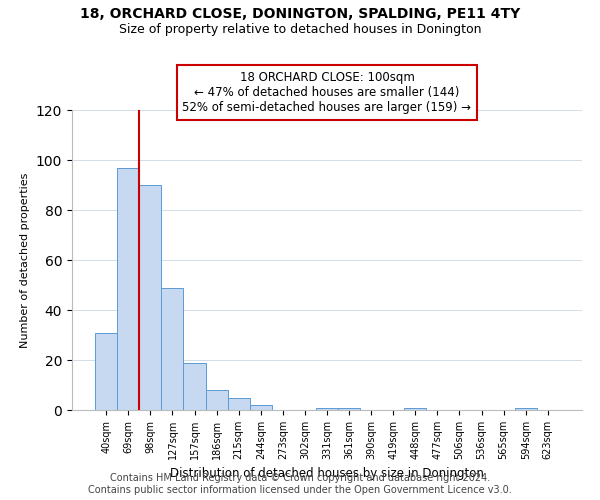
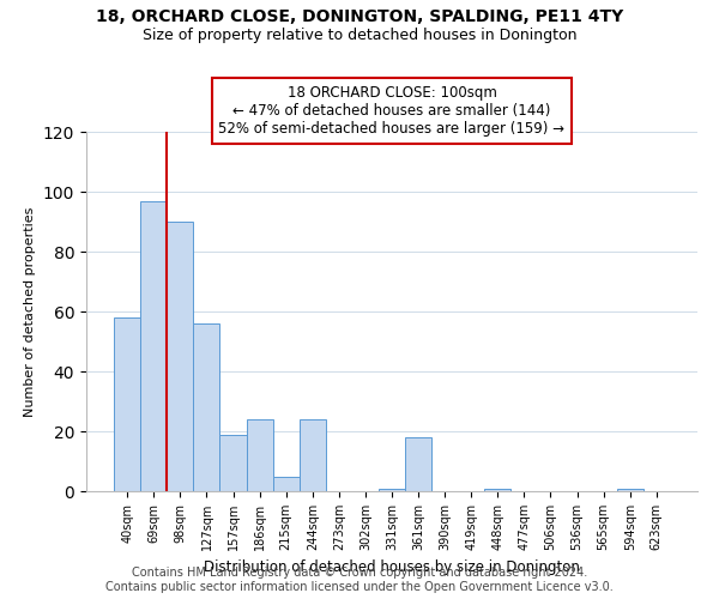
40sqm: 31 -> 58
127sqm: 49 -> 56
186sqm: 8 -> 24
244sqm: 2 -> 24
361sqm: 1 -> 18
